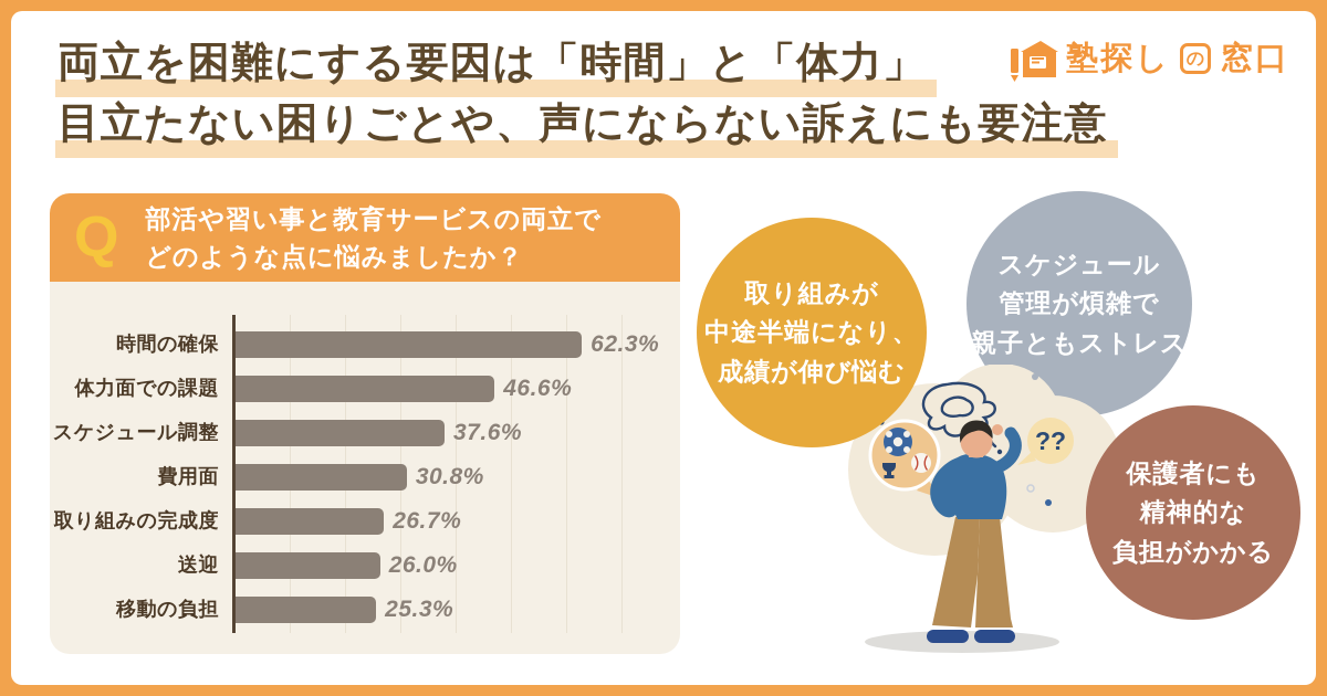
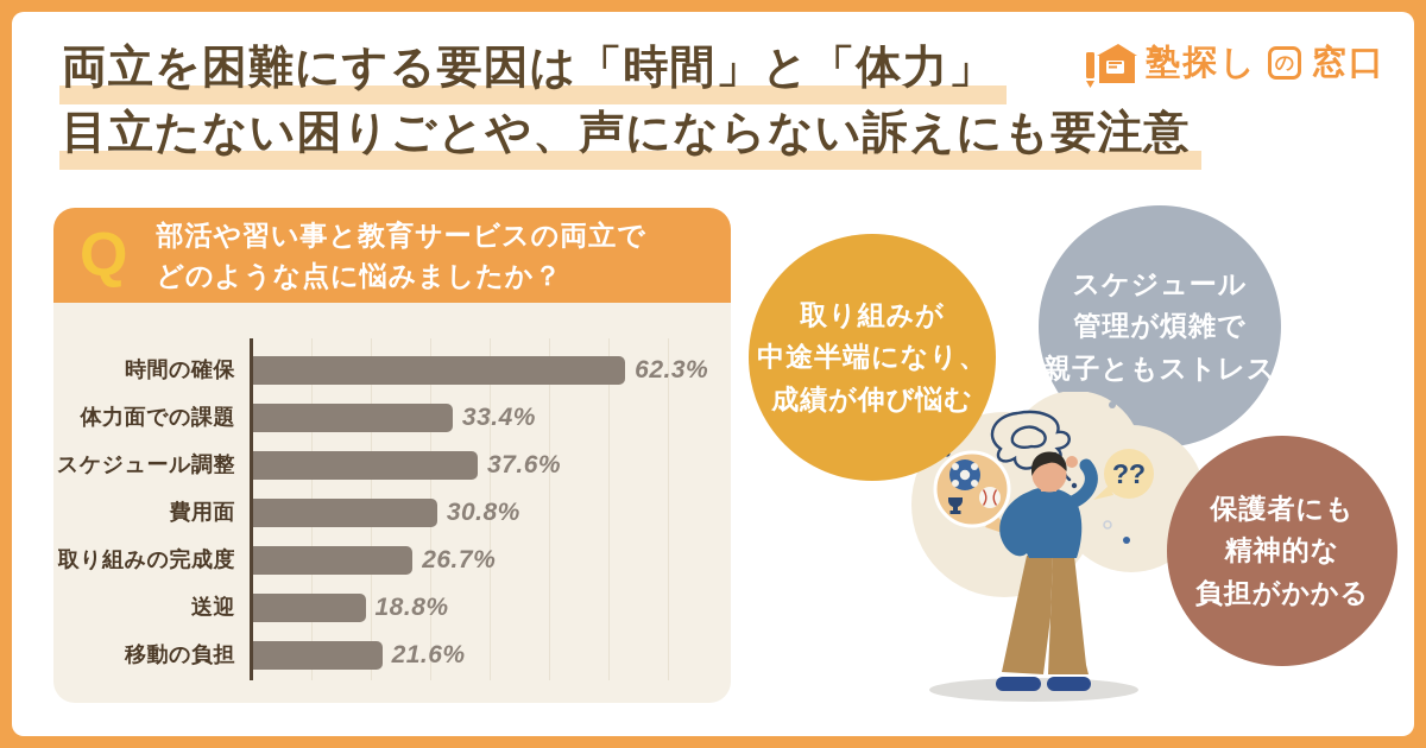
体力面での課題: 46.6% -> 33.4%
送迎: 26.0% -> 18.8%
移動の負担: 25.3% -> 21.6%
